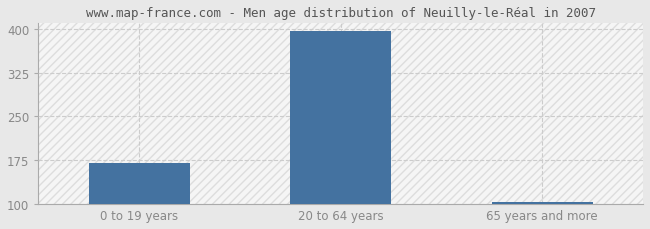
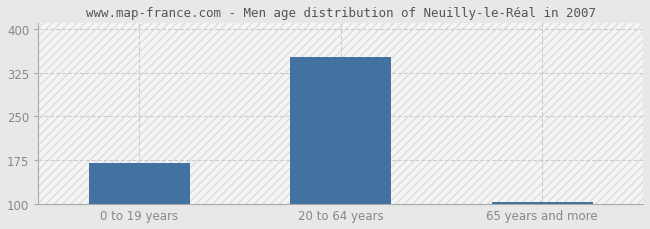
20 to 64 years: 396 -> 352
